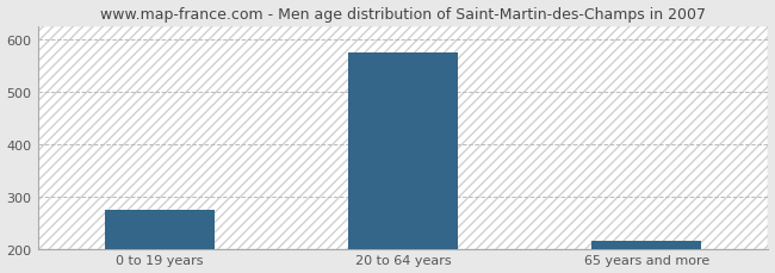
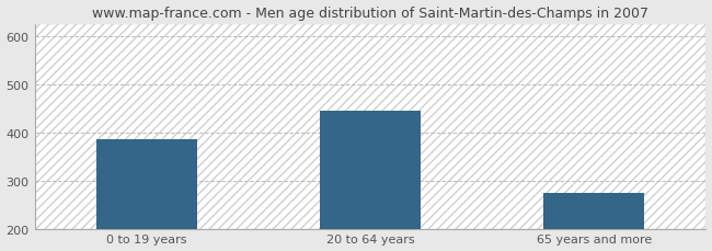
0 to 19 years: 275 -> 385
20 to 64 years: 575 -> 445
65 years and more: 215 -> 275
